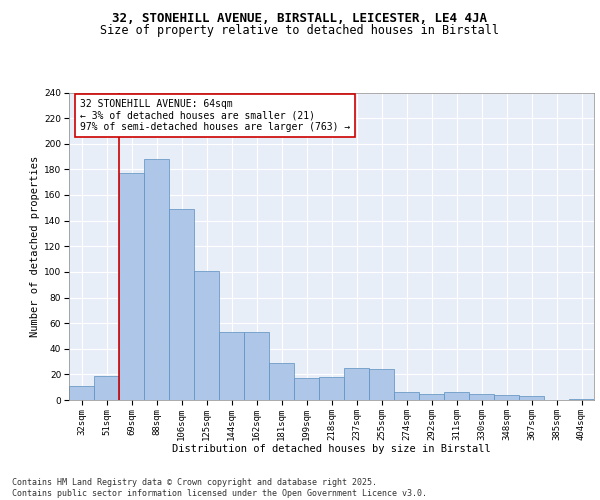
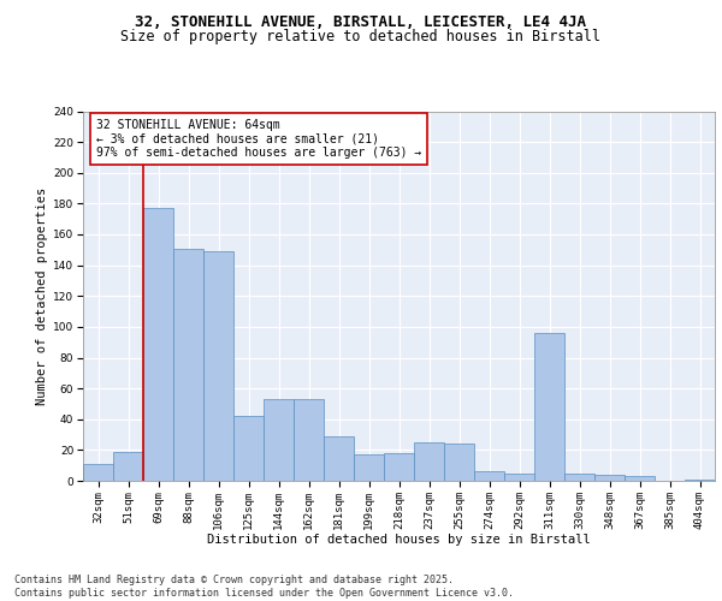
88sqm: 188 -> 151
125sqm: 101 -> 42
311sqm: 6 -> 96
